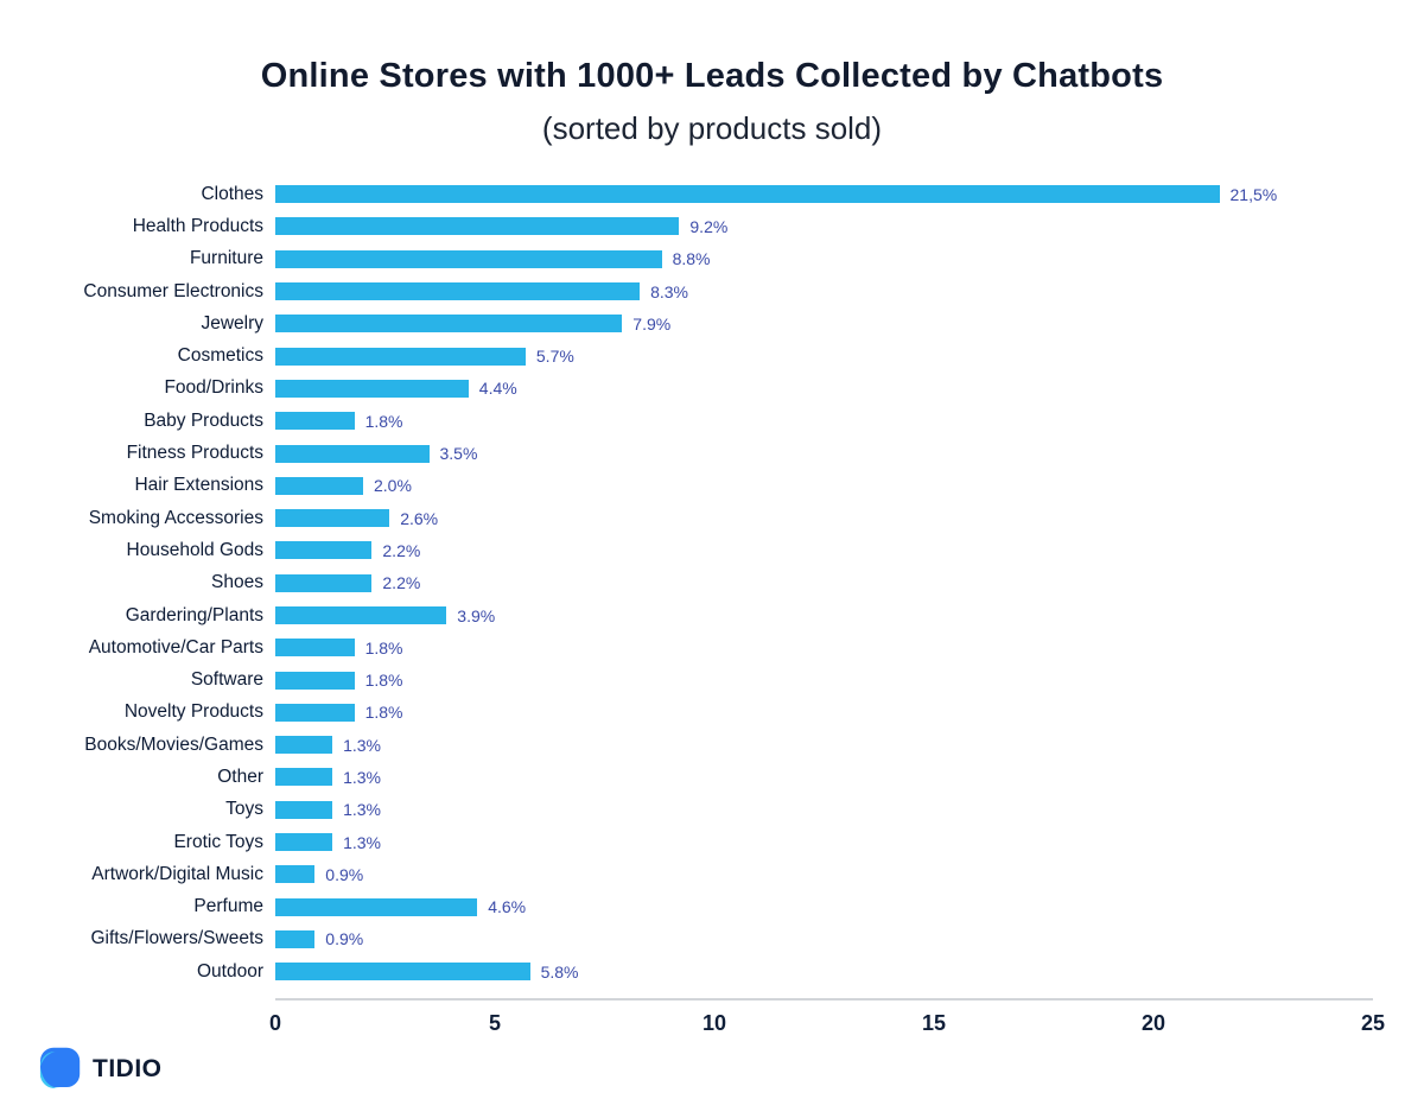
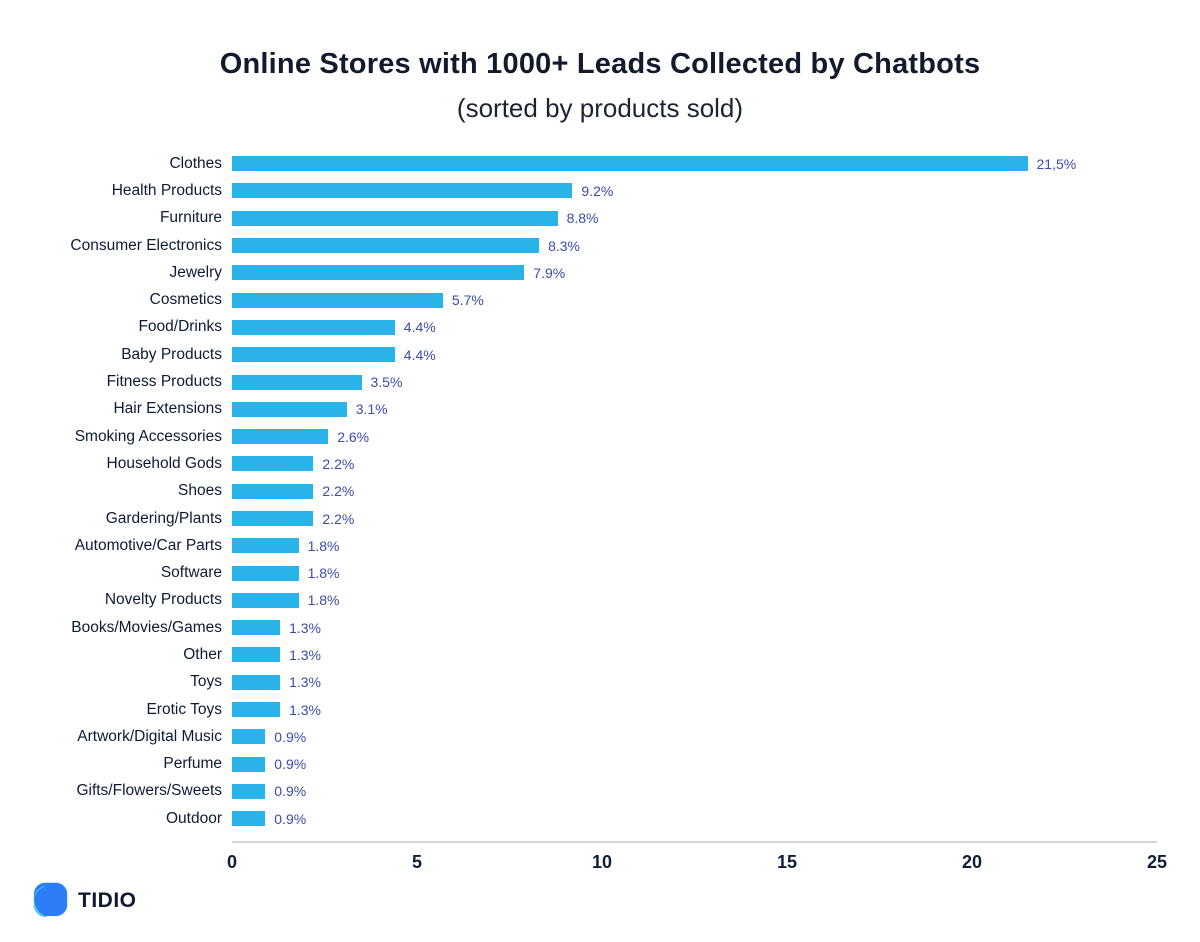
Baby Products: 1.8% -> 4.4%
Hair Extensions: 2.0% -> 3.1%
Gardering/Plants: 3.9% -> 2.2%
Perfume: 4.6% -> 0.9%
Outdoor: 5.8% -> 0.9%
